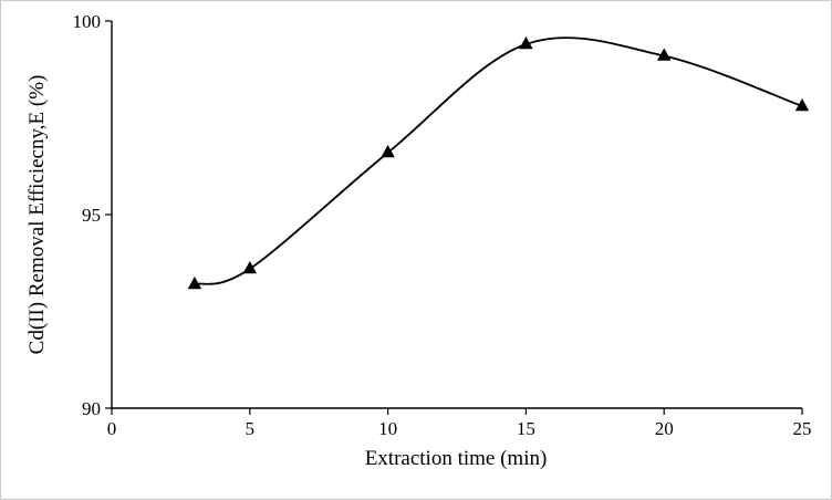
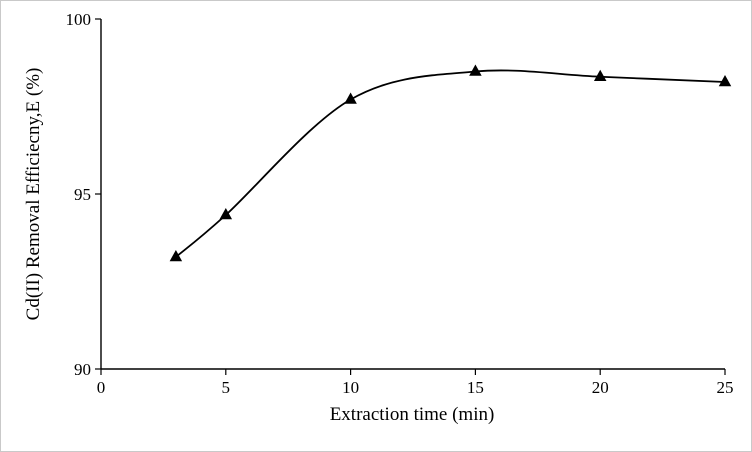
5: 93.6 -> 94.4
10: 96.6 -> 97.7
15: 99.4 -> 98.5
20: 99.1 -> 98.3
25: 97.8 -> 98.2
